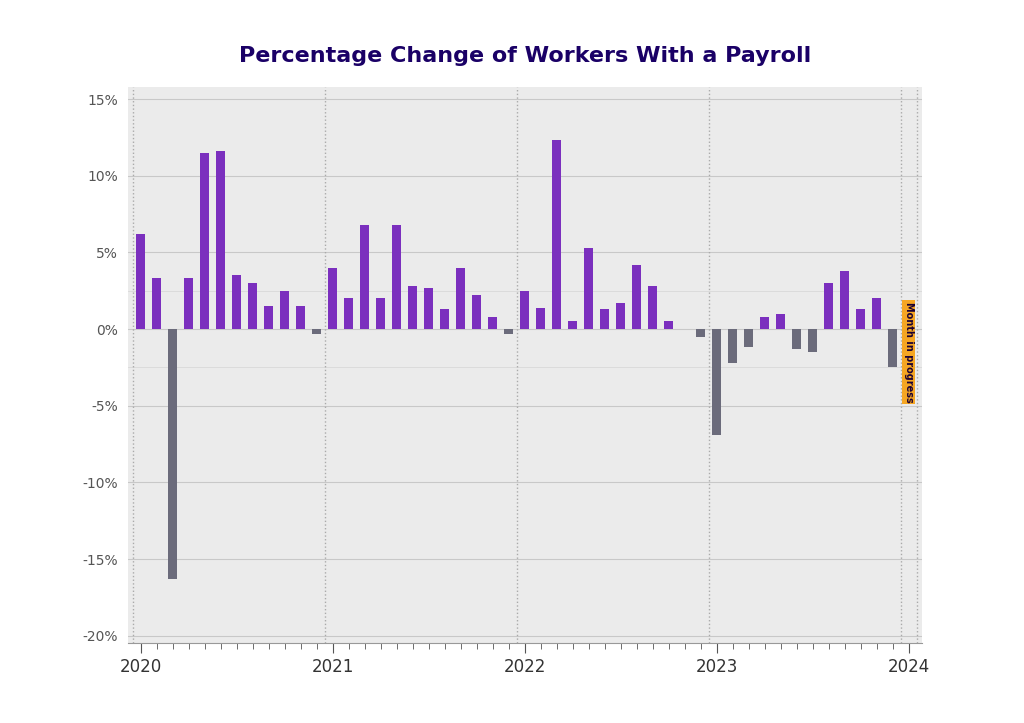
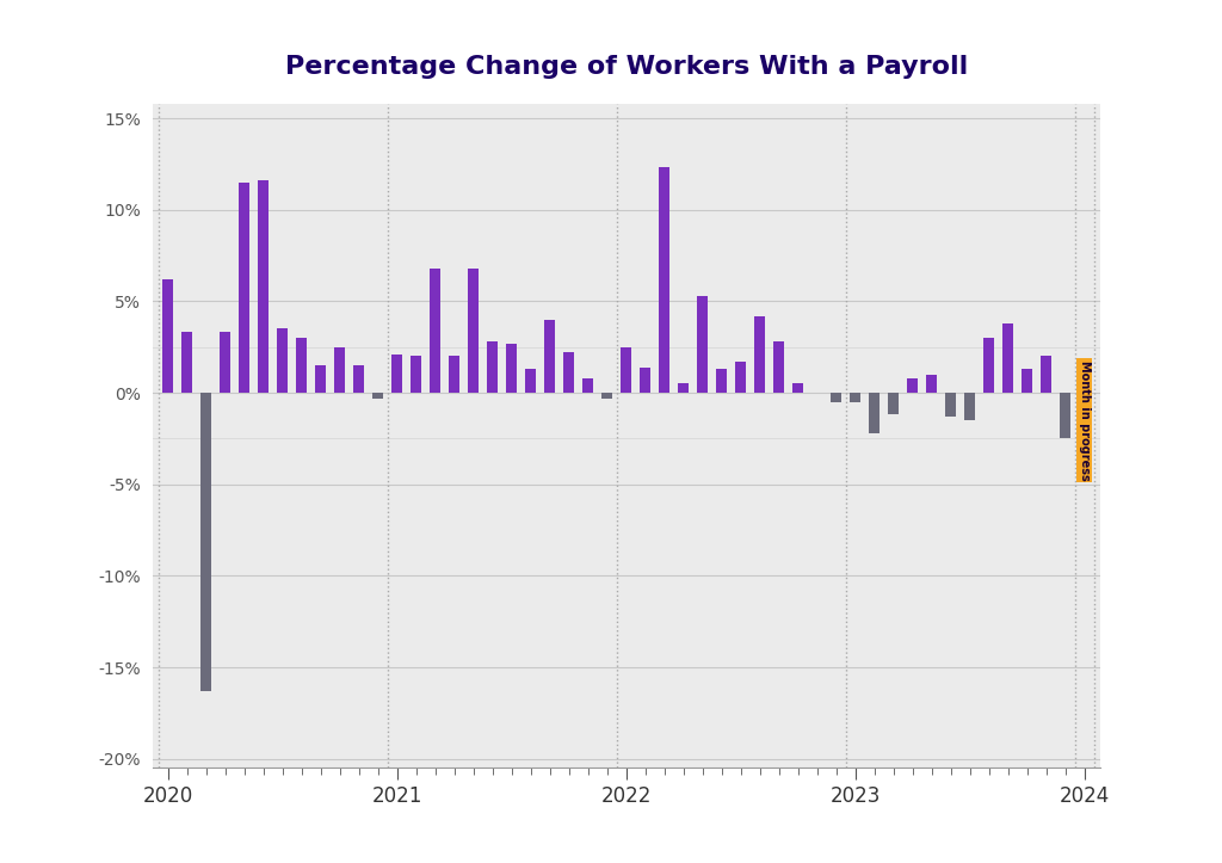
2021: 4.0% -> 2.1%
2023: -6.9% -> -0.5%
